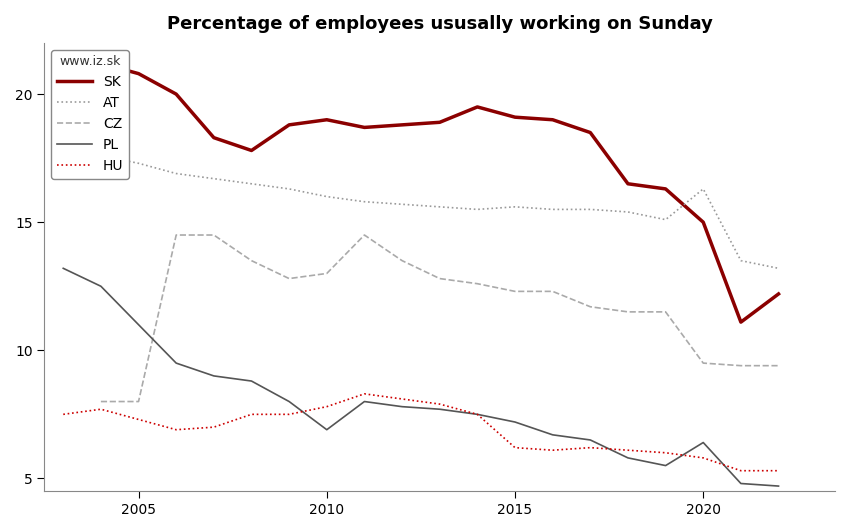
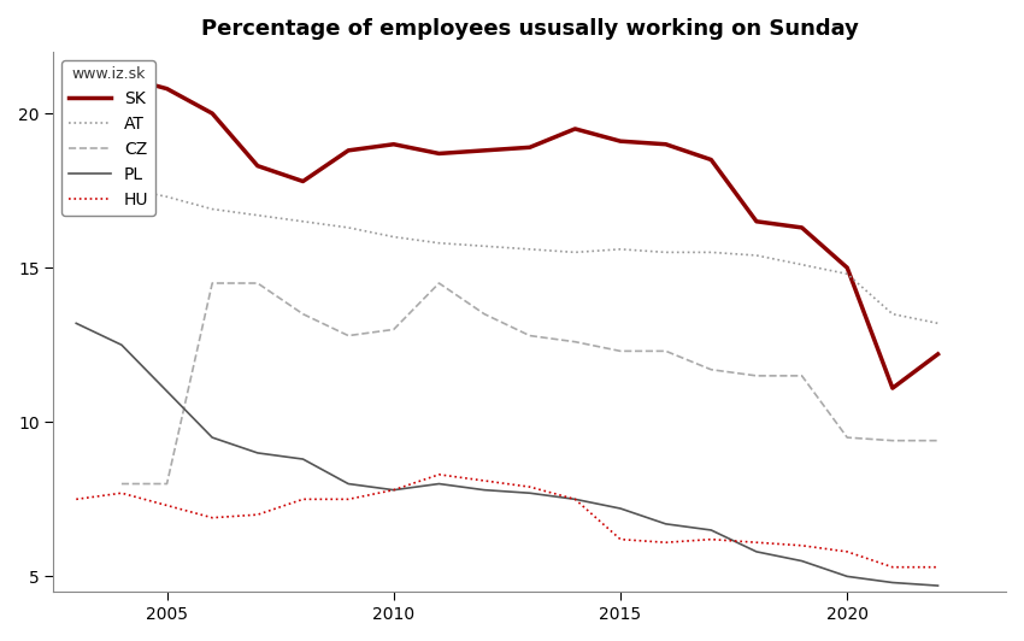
PL/2010: 6.9 -> 7.8
AT/2020: 16.3 -> 14.8
PL/2020: 6.4 -> 5.0
